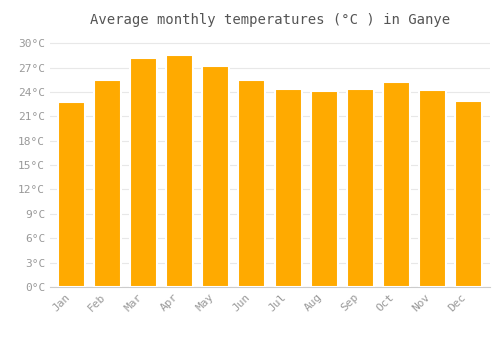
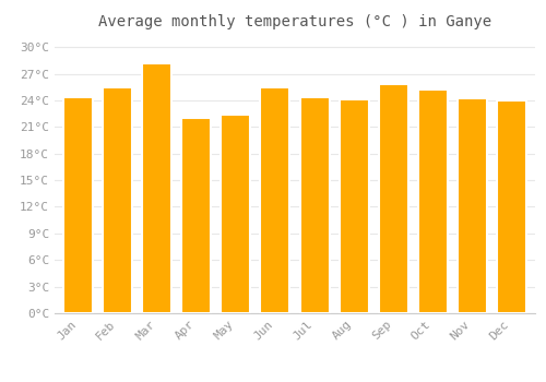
Jan: 22.8°C -> 24.4°C
Apr: 28.6°C -> 22.0°C
May: 27.2°C -> 22.4°C
Sep: 24.3°C -> 25.8°C
Dec: 22.9°C -> 24.0°C
